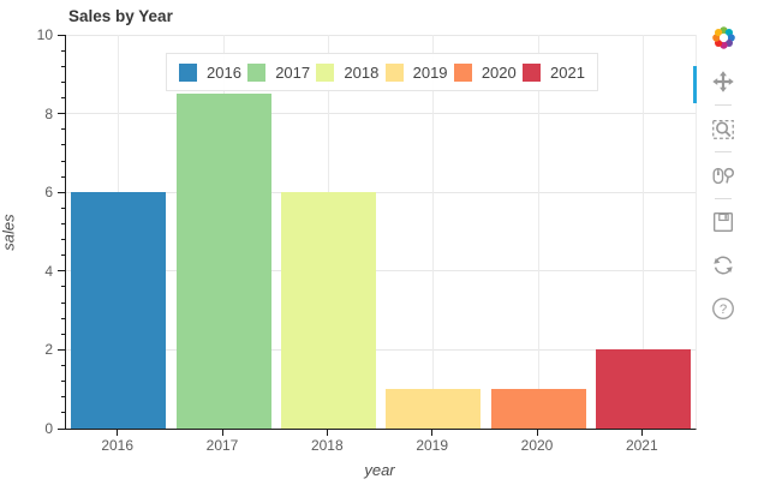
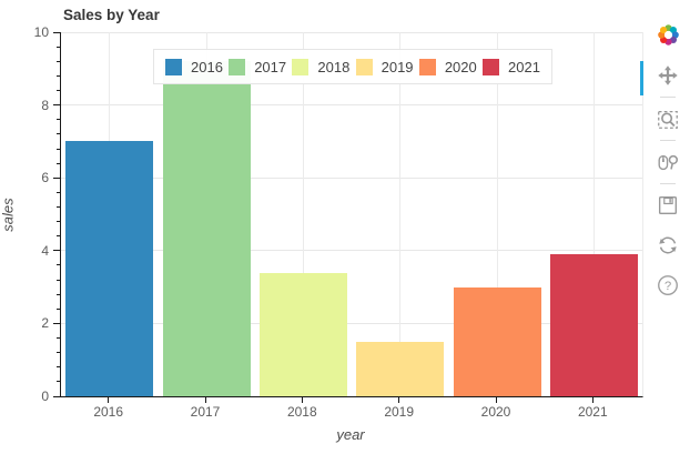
2016: 6.0 -> 7.0
2017: 8.5 -> 9.2
2018: 6.0 -> 3.4
2019: 1.0 -> 1.5
2020: 1.0 -> 3.0
2021: 2.0 -> 3.9
